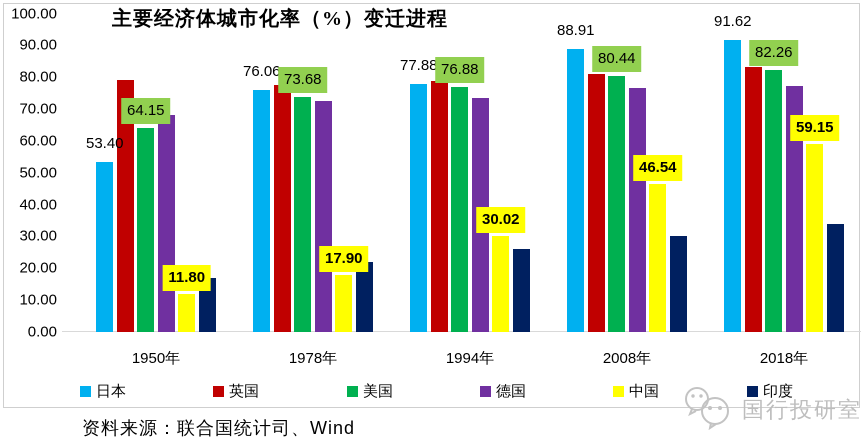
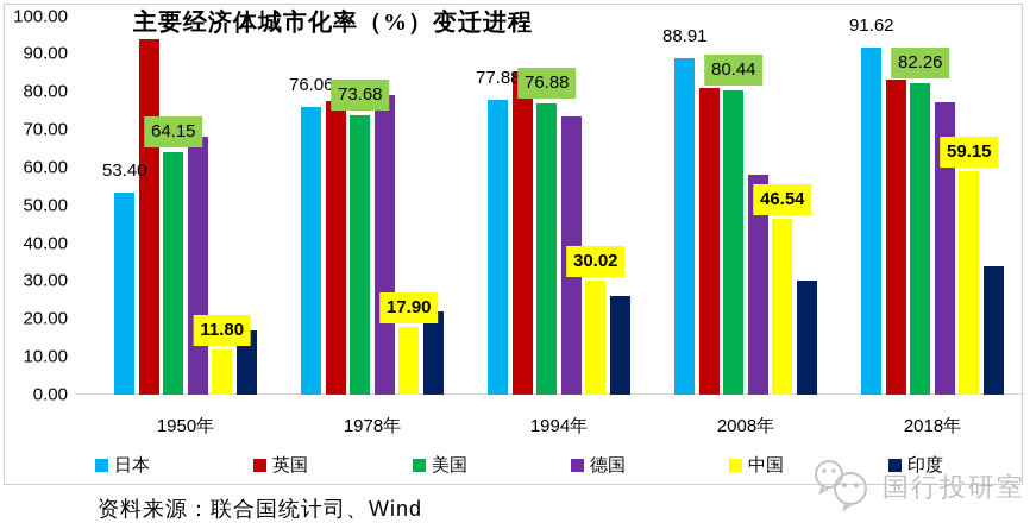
英国/1950年: 79 -> 94
德国/1978年: 73 -> 79
英国/1994年: 79 -> 85
德国/2008年: 77 -> 58
